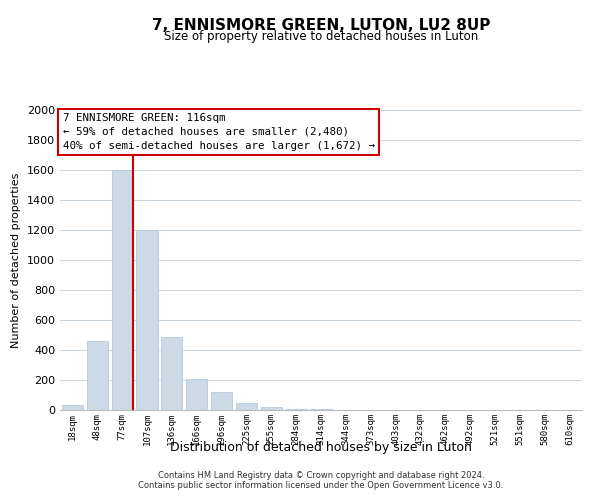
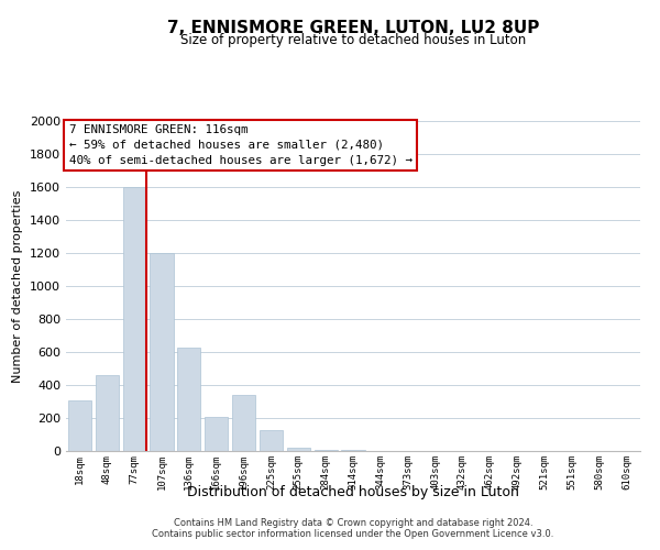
18sqm: 40 -> 310
136sqm: 490 -> 630
196sqm: 120 -> 340
225sqm: 40 -> 130
